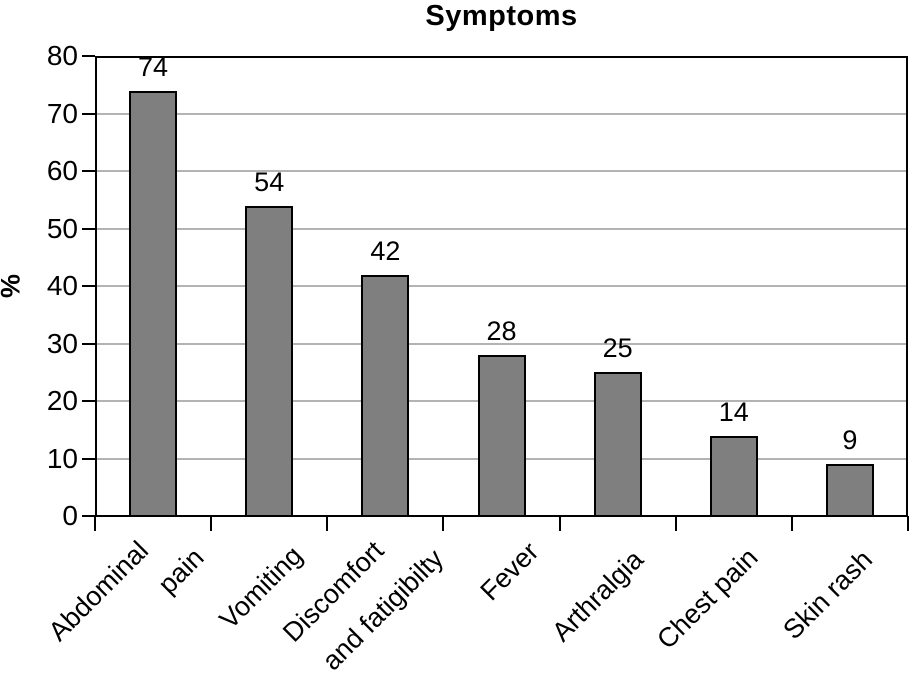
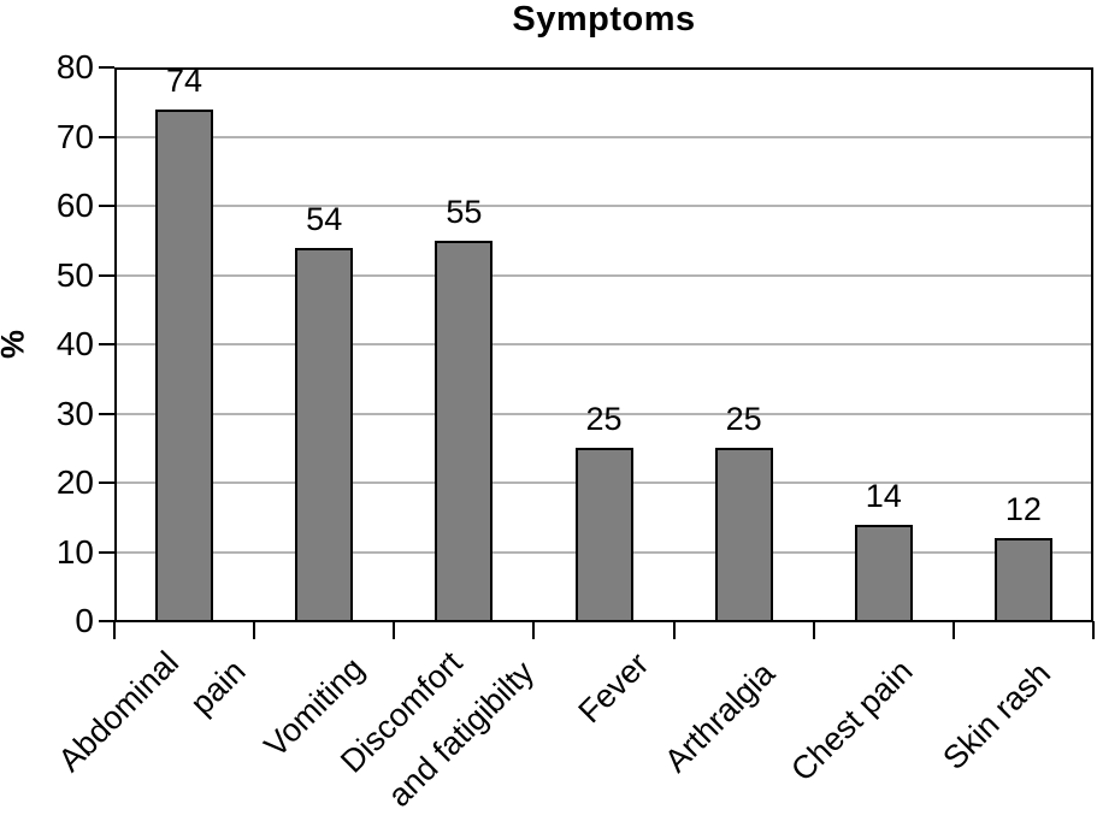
Discomfort and fatigibilty: 42 -> 55
Fever: 28 -> 25
Skin rash: 9 -> 12
